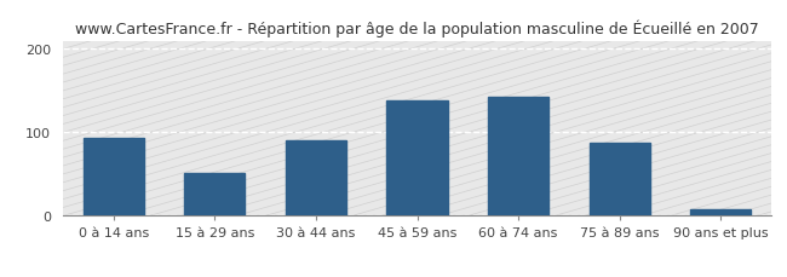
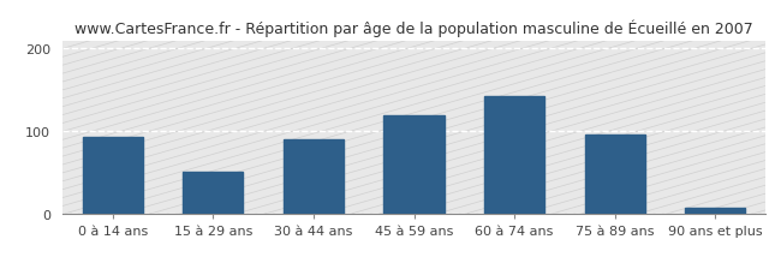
45 à 59 ans: 138 -> 120
75 à 89 ans: 88 -> 96
